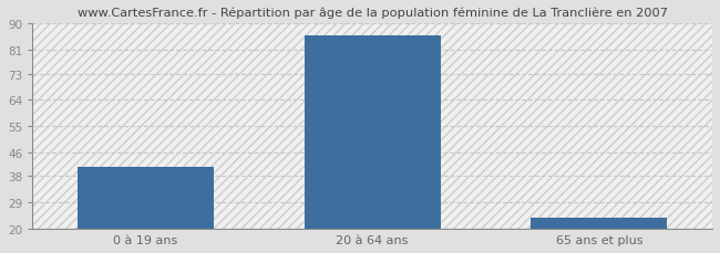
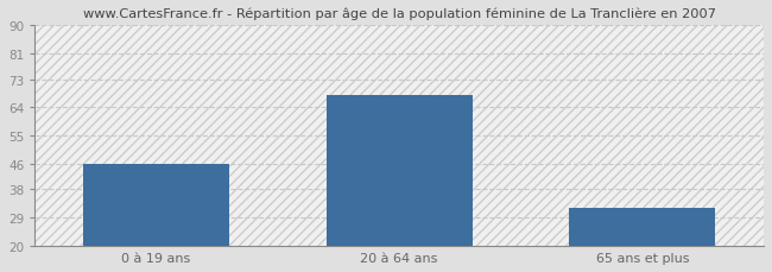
0 à 19 ans: 41 -> 46
20 à 64 ans: 86 -> 68
65 ans et plus: 24 -> 32
